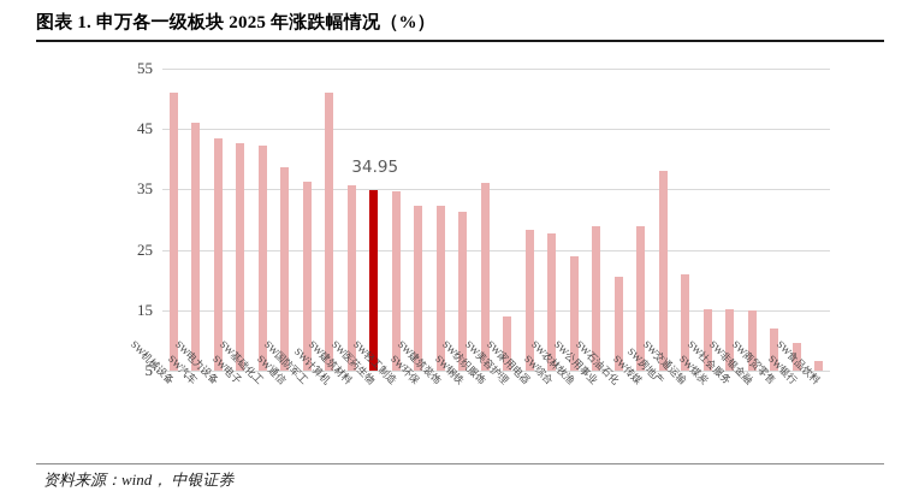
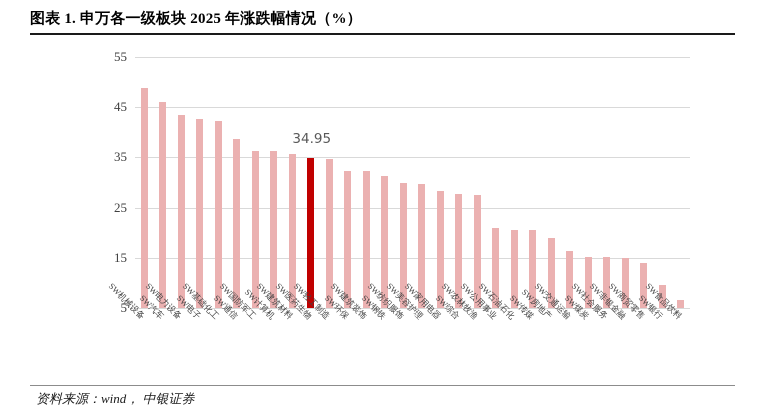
SW机械设备: 51 -> 49
SW计算机: 51 -> 36
SW纺织服饰: 36 -> 30
SW美容护理: 14 -> 30
SW农林牧渔: 24 -> 28
SW公用事业: 29 -> 21
SW传媒: 29 -> 20
SW房地产: 38 -> 19
SW交通运输: 21 -> 16
SW商贸零售: 12 -> 14
